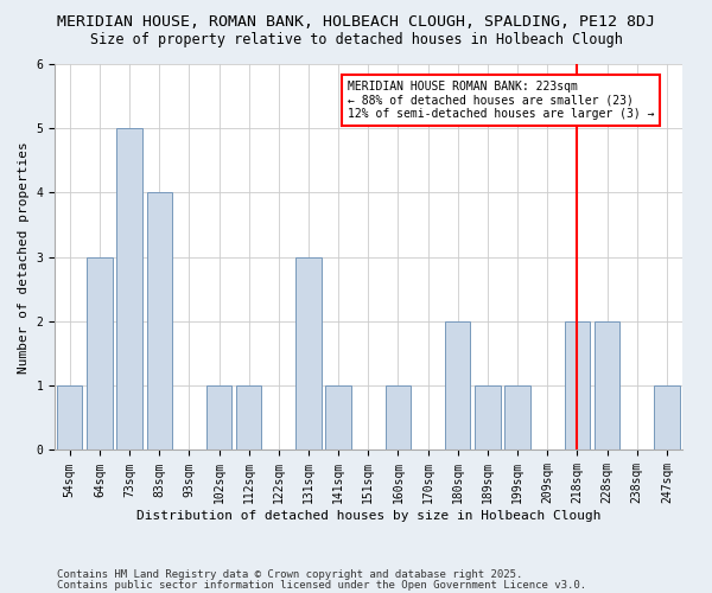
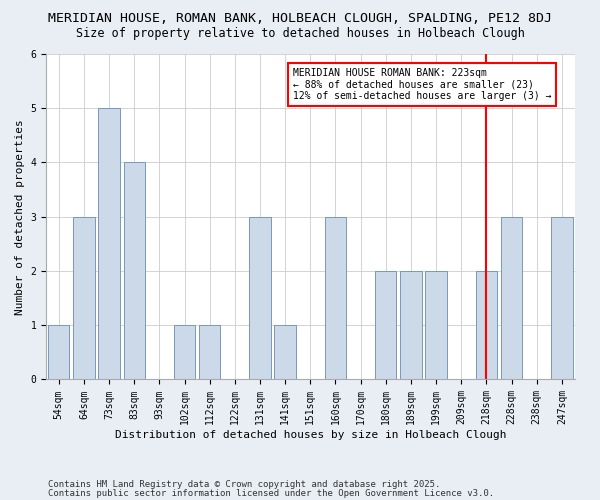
160sqm: 1 -> 3
189sqm: 1 -> 2
199sqm: 1 -> 2
228sqm: 2 -> 3
247sqm: 1 -> 3
